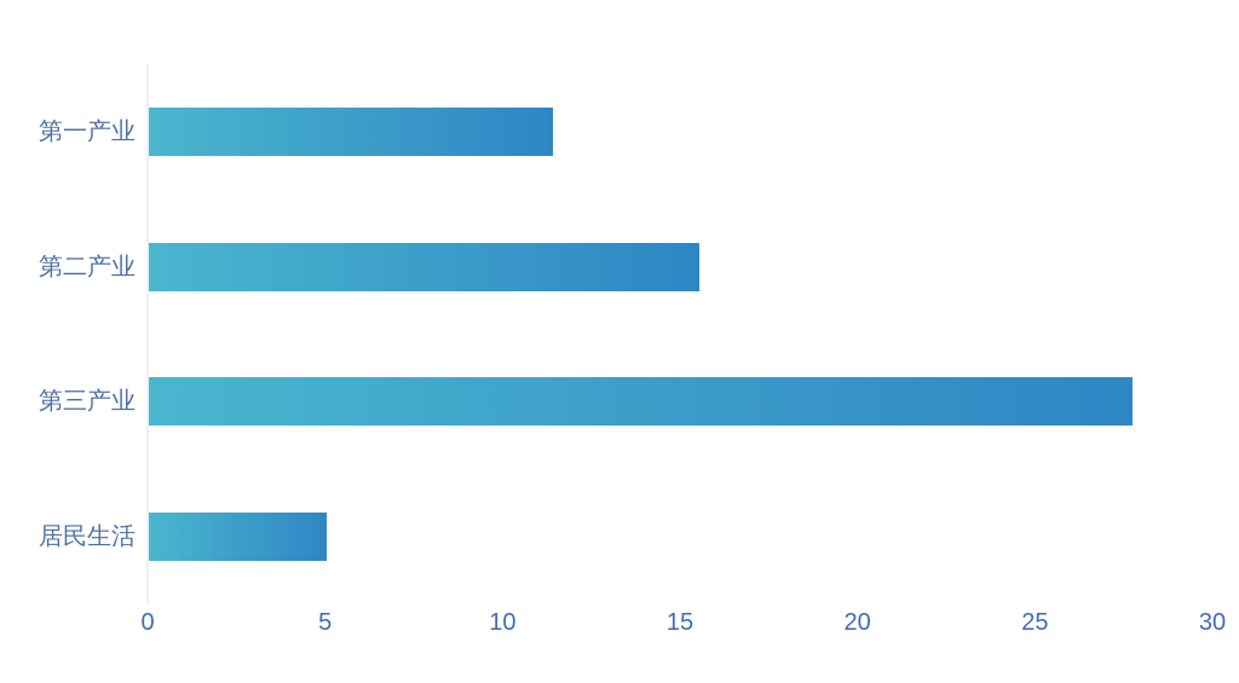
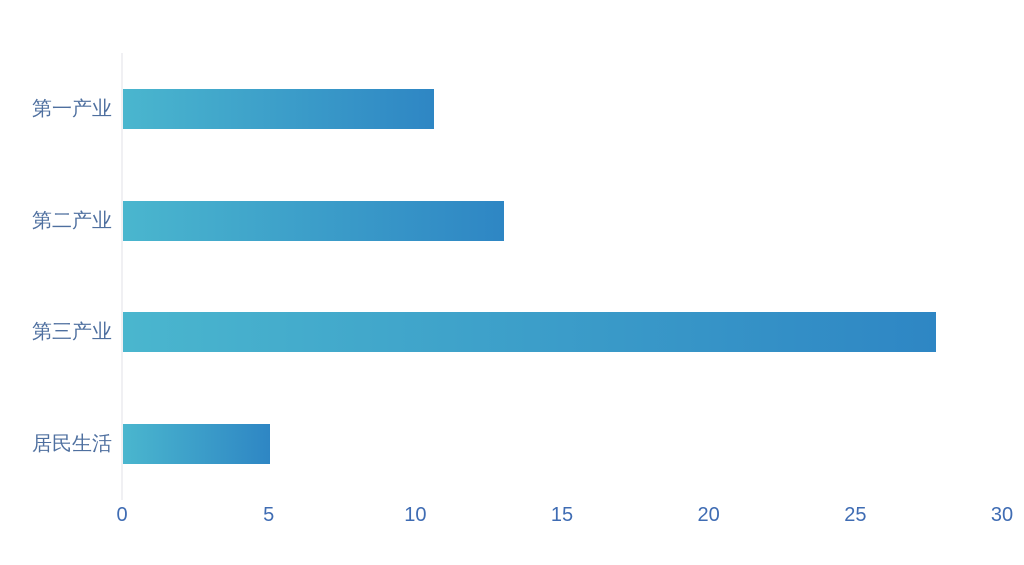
第一产业: 11.4 -> 10.6
第二产业: 15.5 -> 13.0
